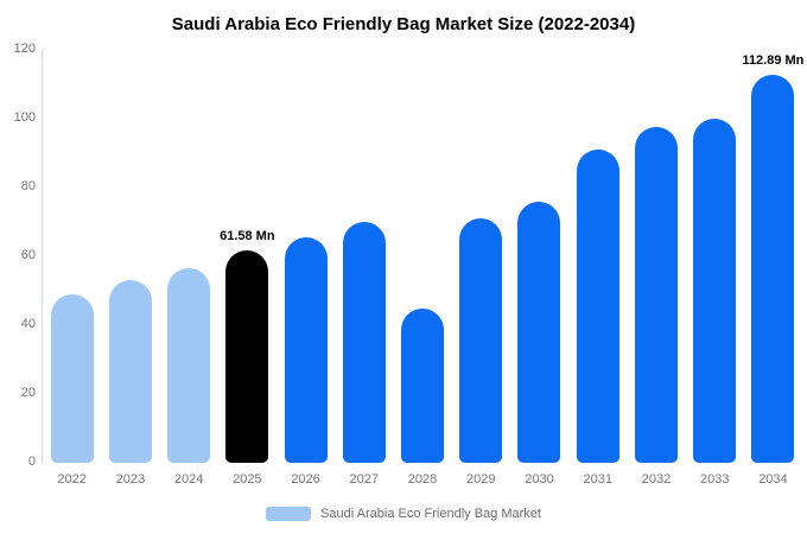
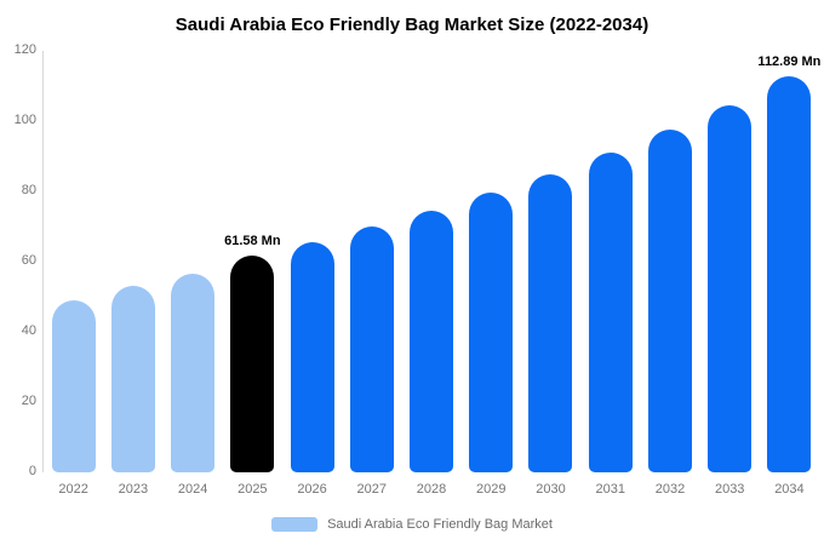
2028: 45 -> 74
2029: 71 -> 80
2030: 76 -> 85
2033: 100 -> 104
